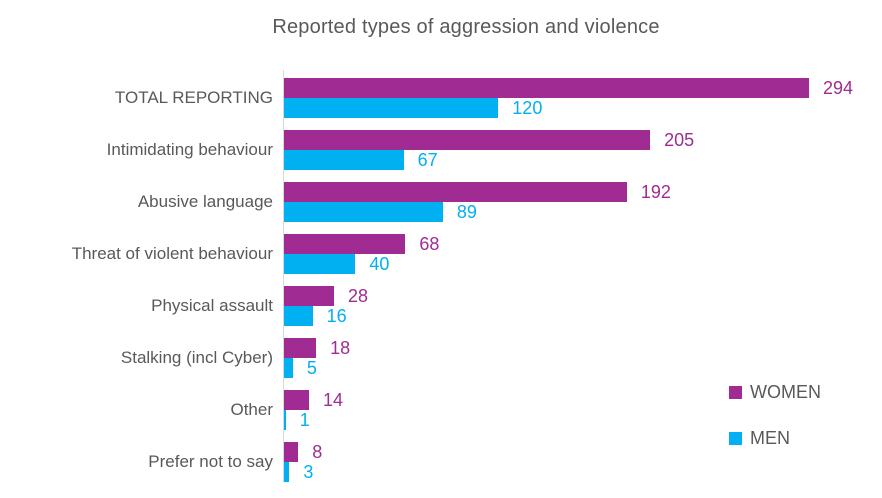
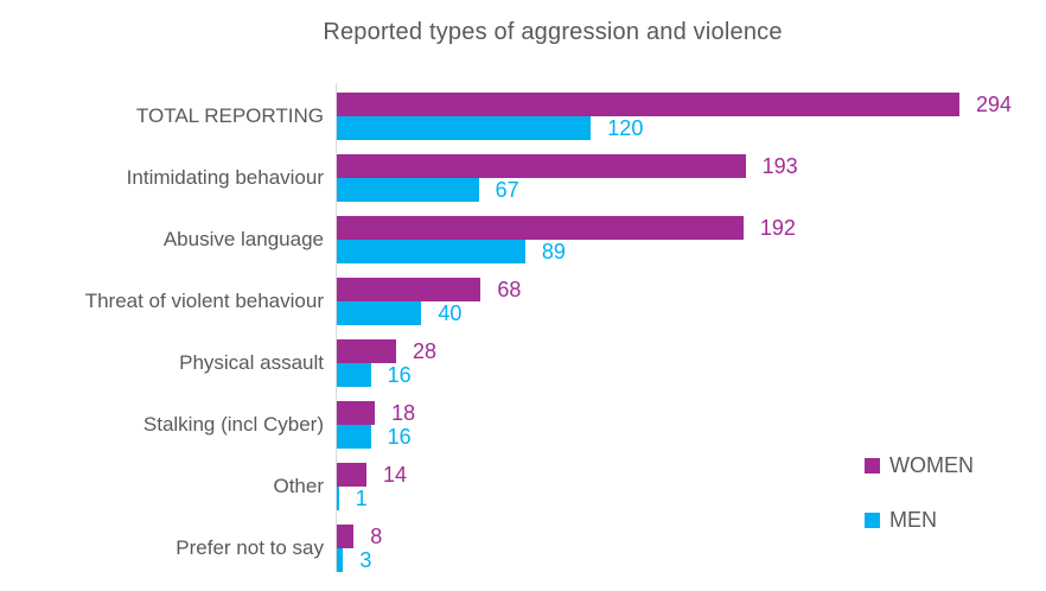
WOMEN/Intimidating behaviour: 205 -> 193
MEN/Stalking (incl Cyber): 5 -> 16
